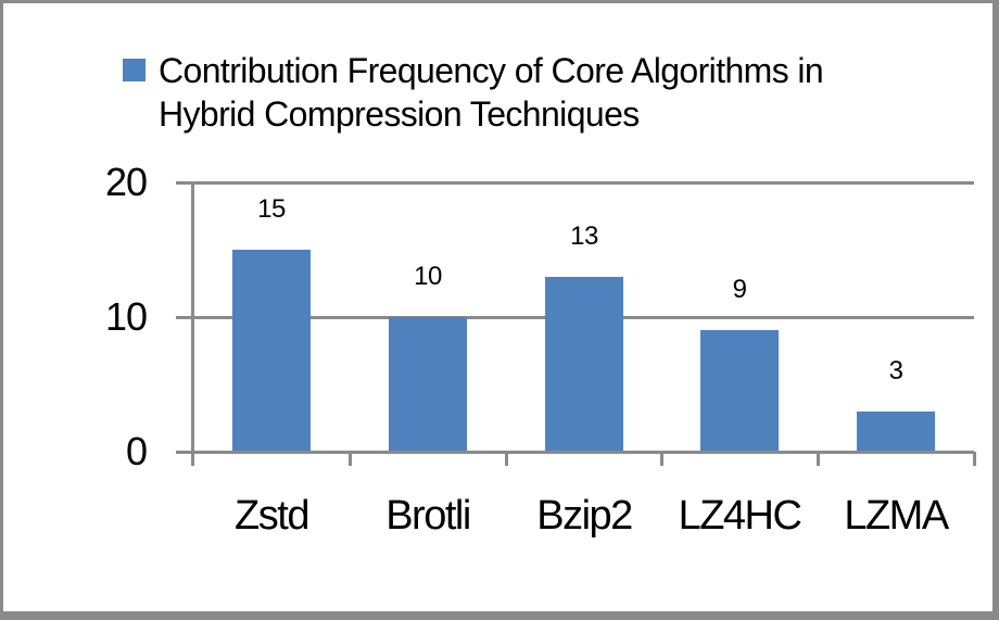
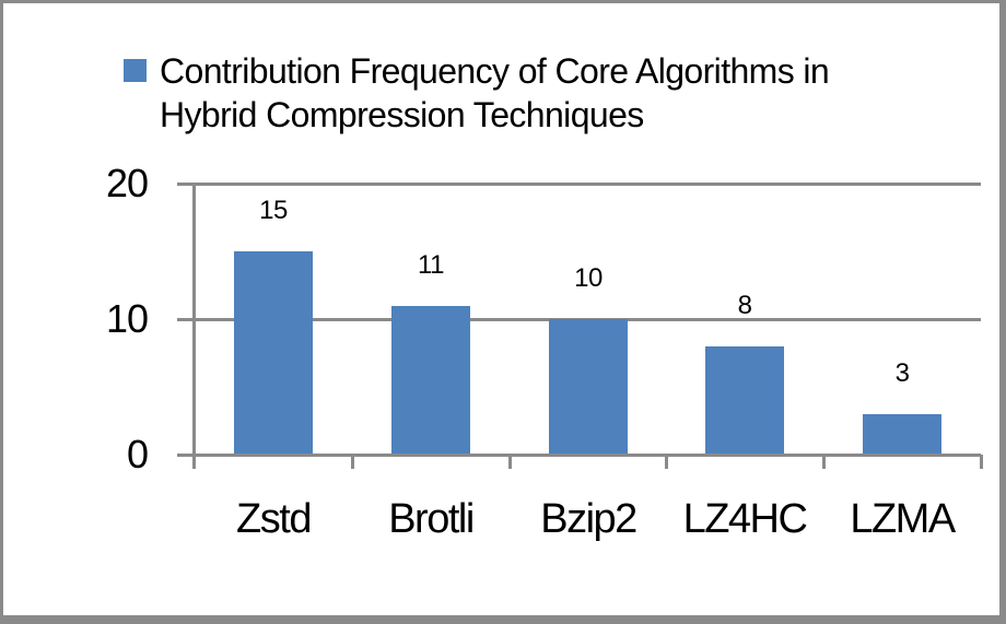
Brotli: 10 -> 11
Bzip2: 13 -> 10
LZ4HC: 9 -> 8
